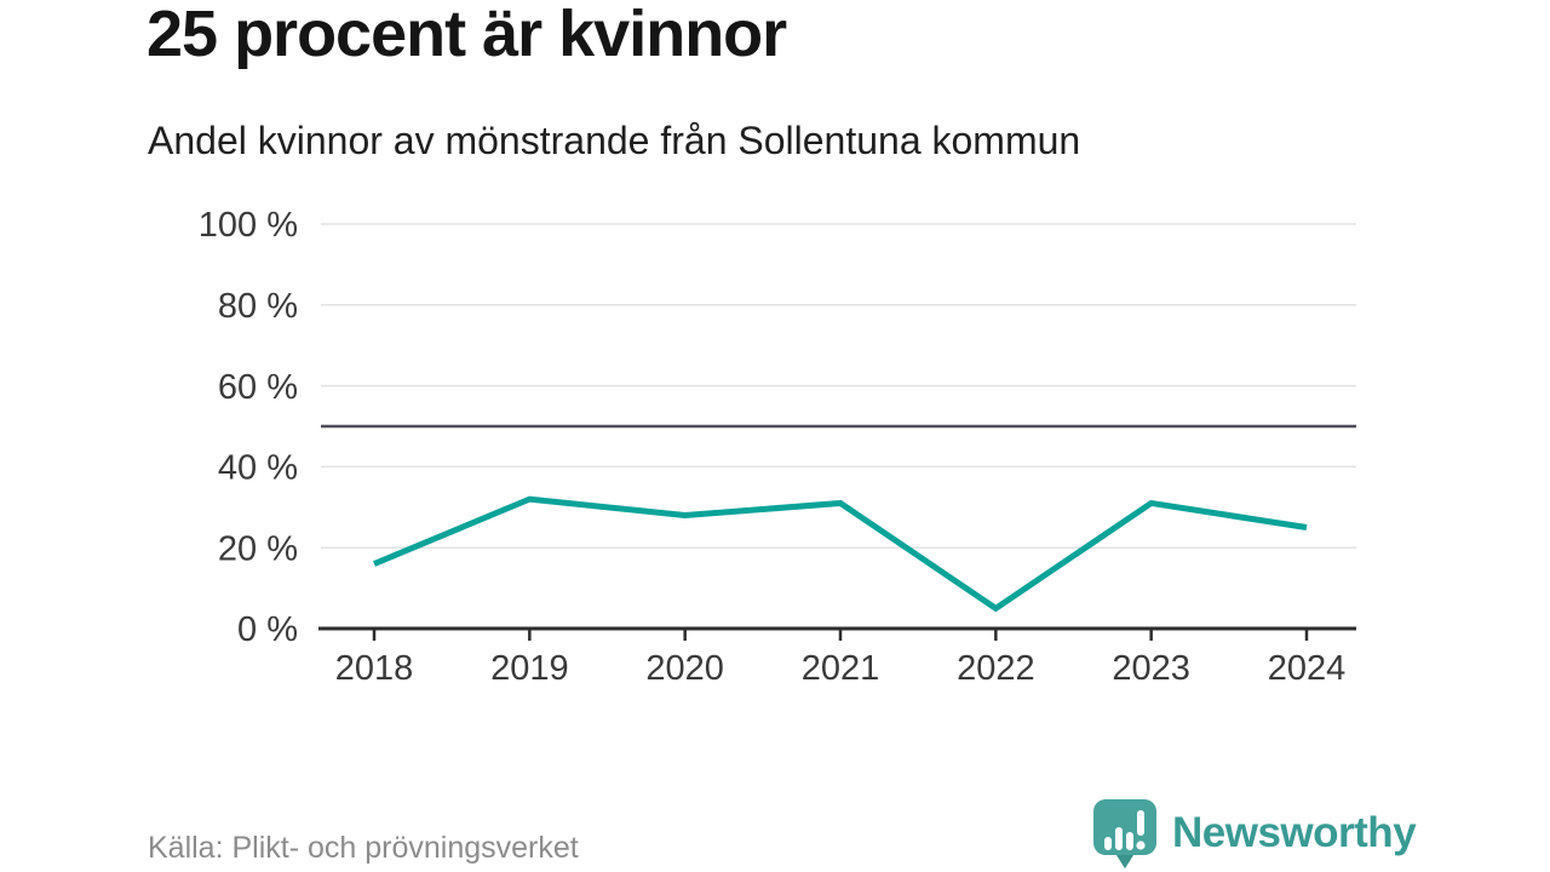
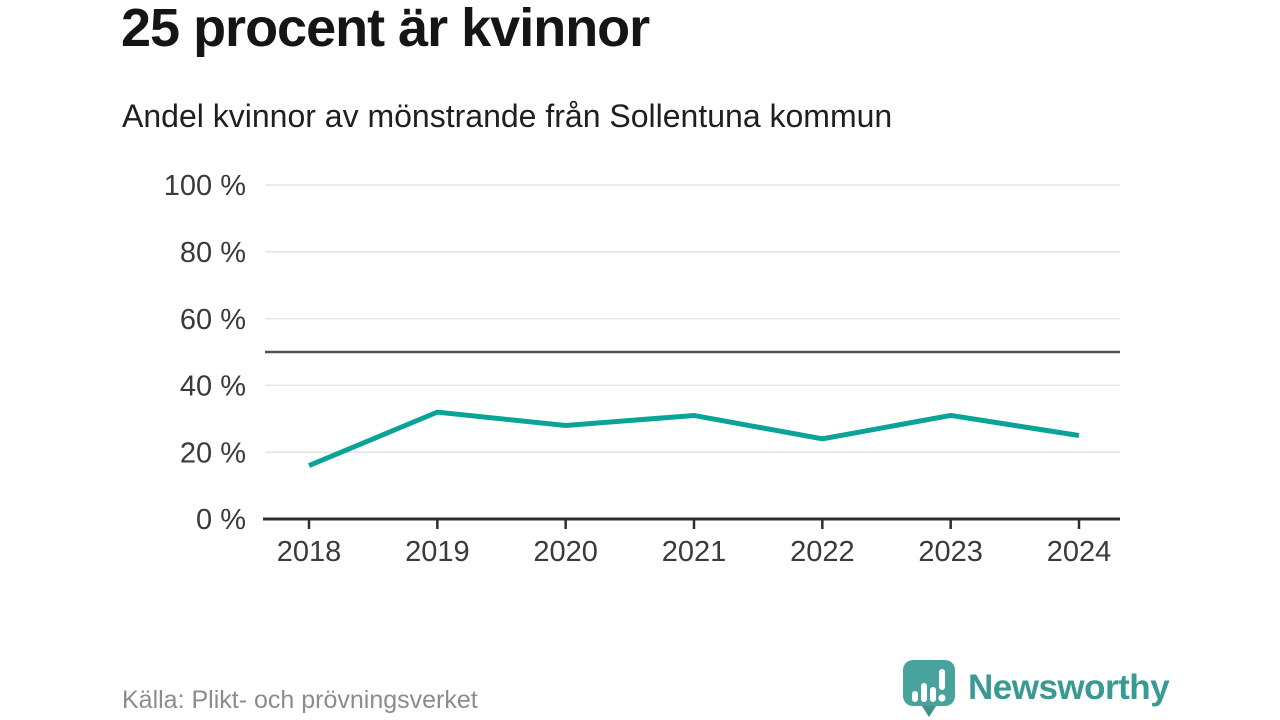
2022: 5% -> 24%
